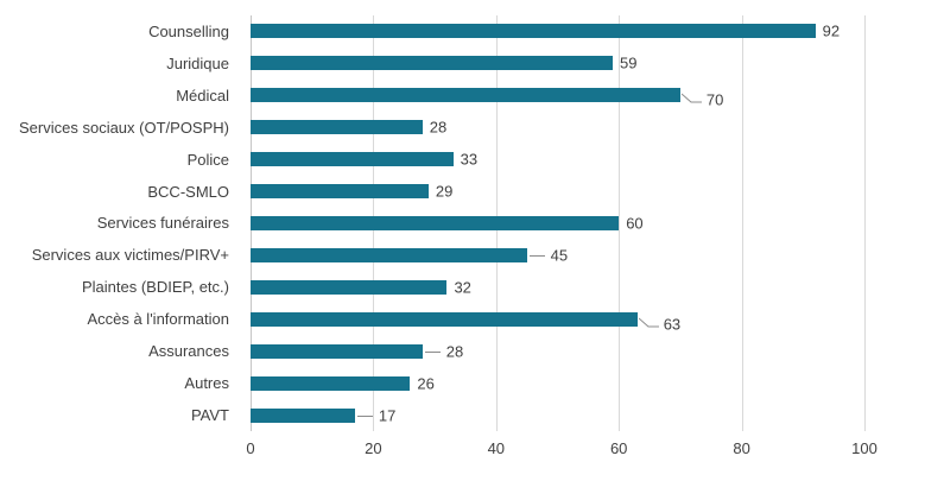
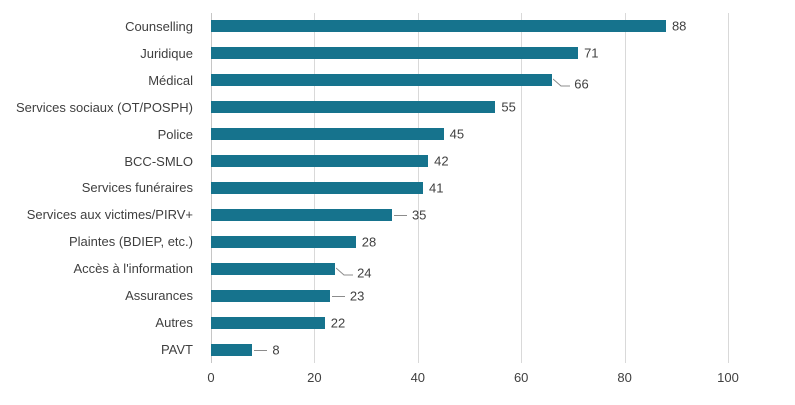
Counselling: 92 -> 88
Juridique: 59 -> 71
Médical: 70 -> 66
Services sociaux (OT/POSPH): 28 -> 55
Police: 33 -> 45
BCC-SMLO: 29 -> 42
Services funéraires: 60 -> 41
Services aux victimes/PIRV+: 45 -> 35
Plaintes (BDIEP, etc.): 32 -> 28
Accès à l'information: 63 -> 24
Assurances: 28 -> 23
Autres: 26 -> 22
PAVT: 17 -> 8
